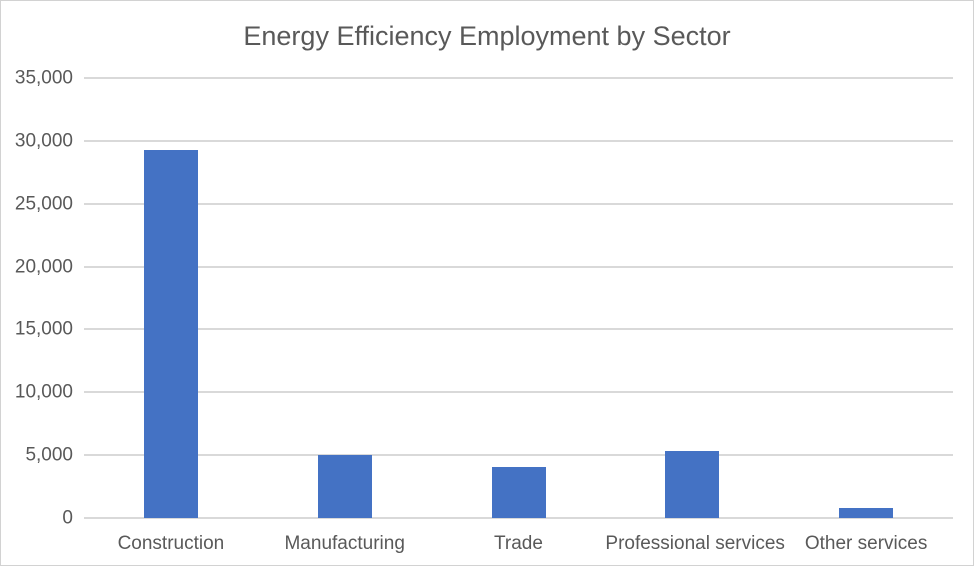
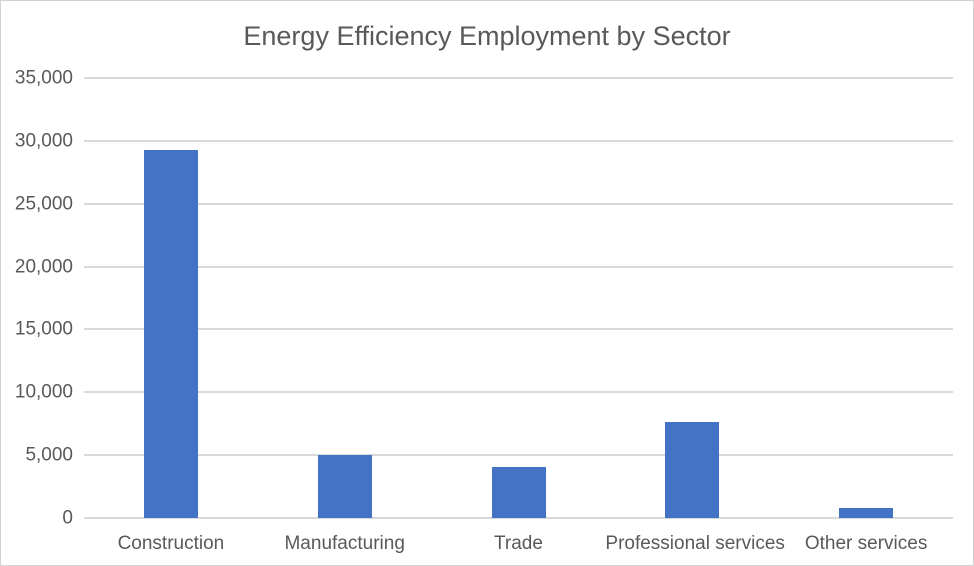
Professional services: 5300 -> 7600
